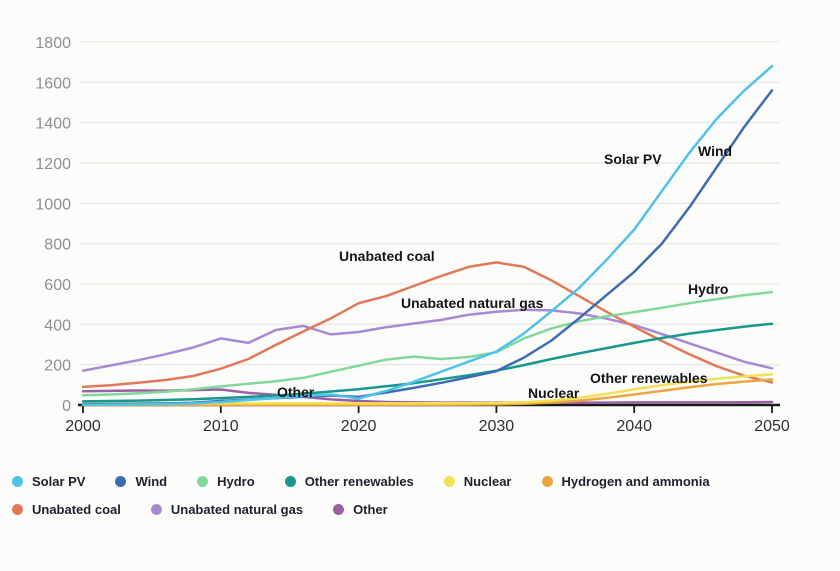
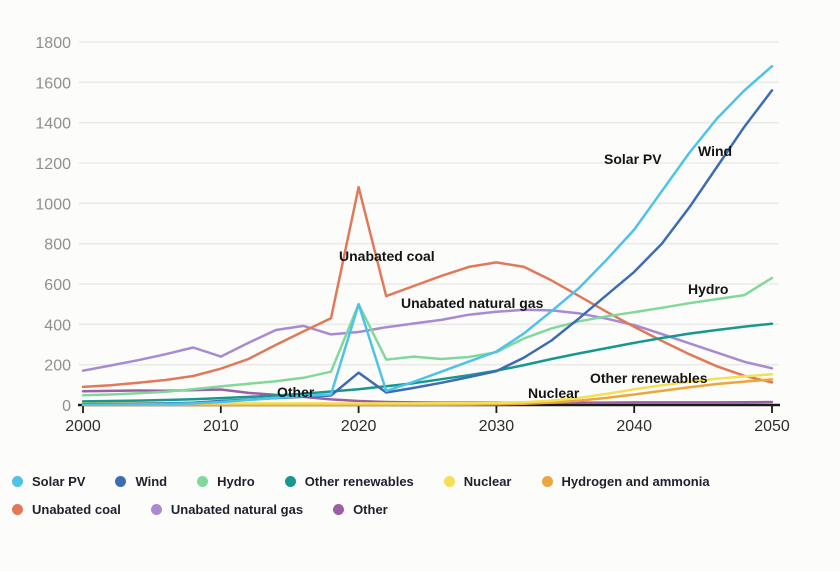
Unabated natural gas/2010: 330 -> 240
Solar PV/2020: 30 -> 500
Wind/2020: 40 -> 160
Hydro/2020: 200 -> 500
Unabated coal/2020: 500 -> 1080
Hydro/2050: 560 -> 630
